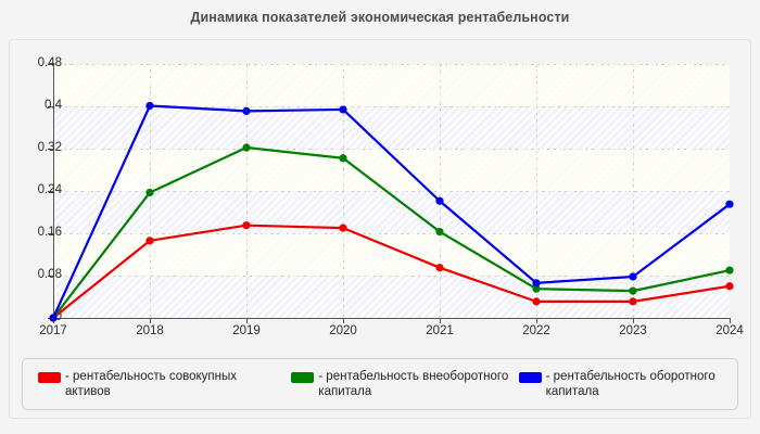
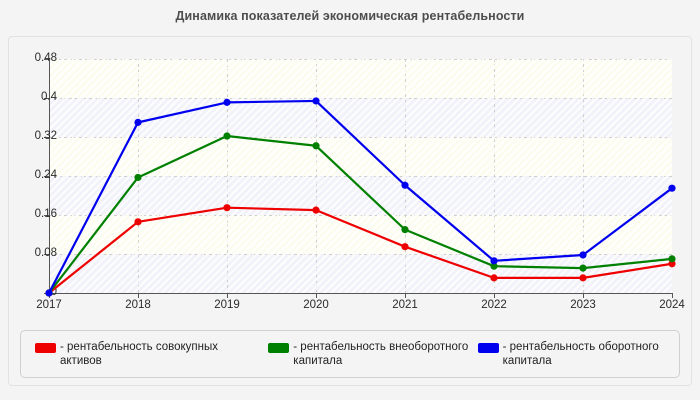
- рентабельность оборотного капитала/2018: 0.40 -> 0.35
- рентабельность внеоборотного капитала/2021: 0.16 -> 0.13
- рентабельность внеоборотного капитала/2024: 0.09 -> 0.07
